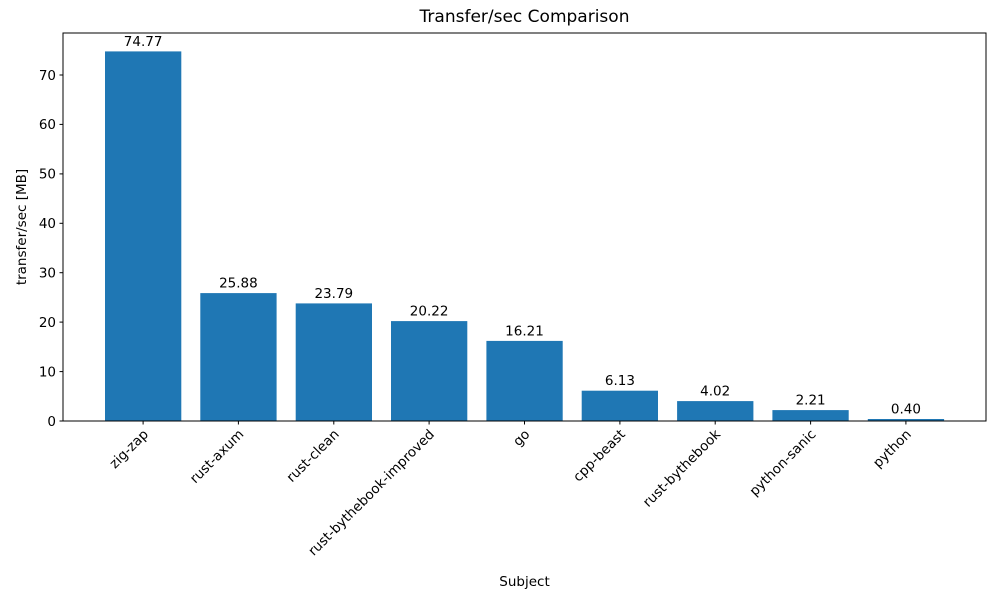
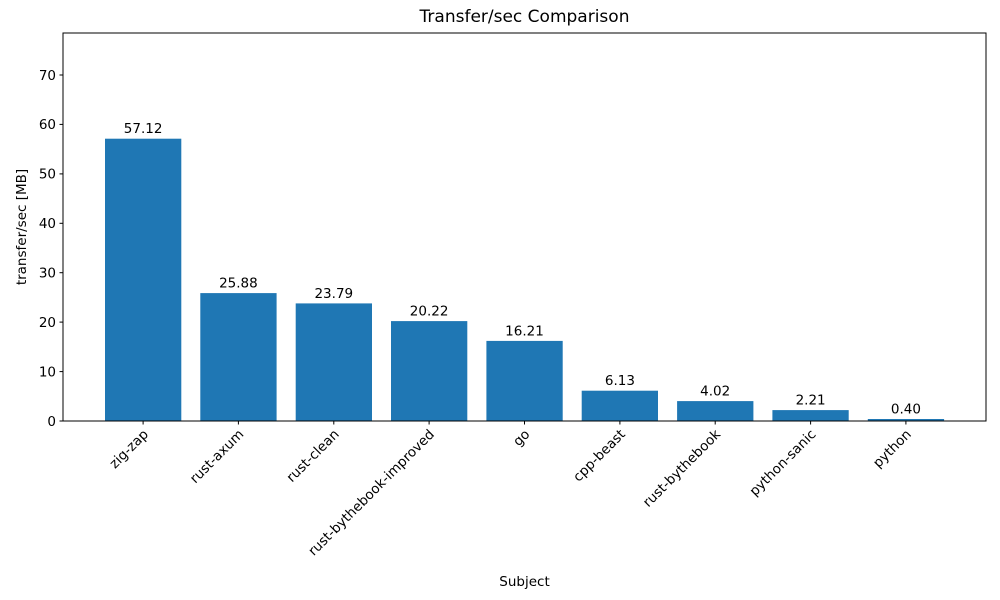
zig-zap: 74.77 -> 57.12
